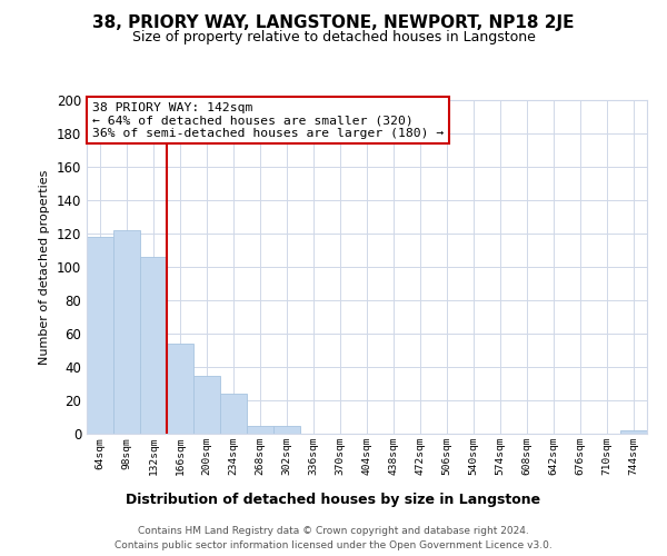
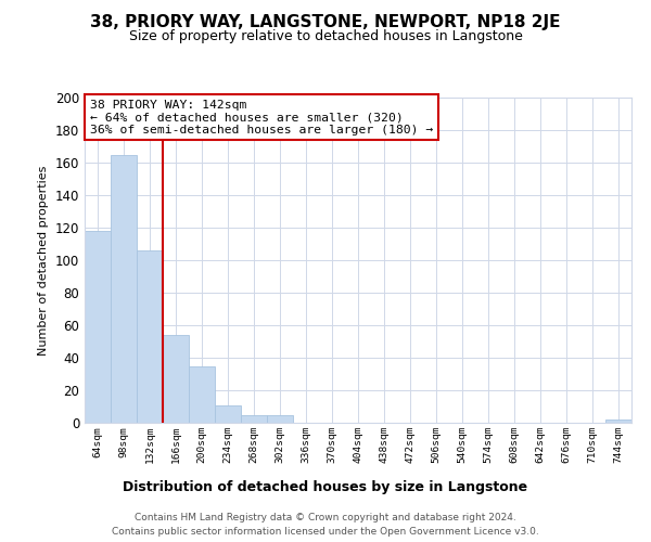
98sqm: 122 -> 165
234sqm: 24 -> 11
